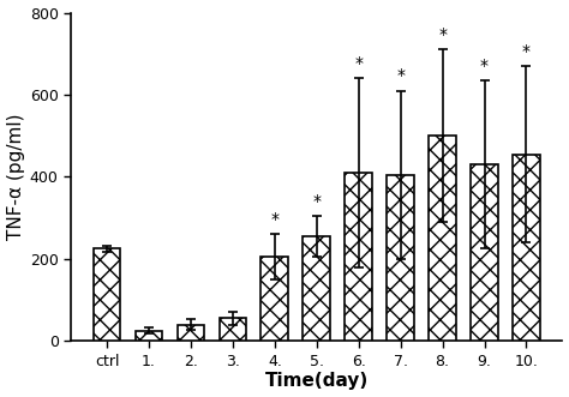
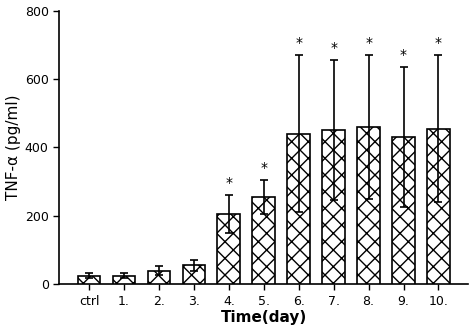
ctrl: 225 -> 25
6.: 410 -> 440
7.: 405 -> 450
8.: 500 -> 460
